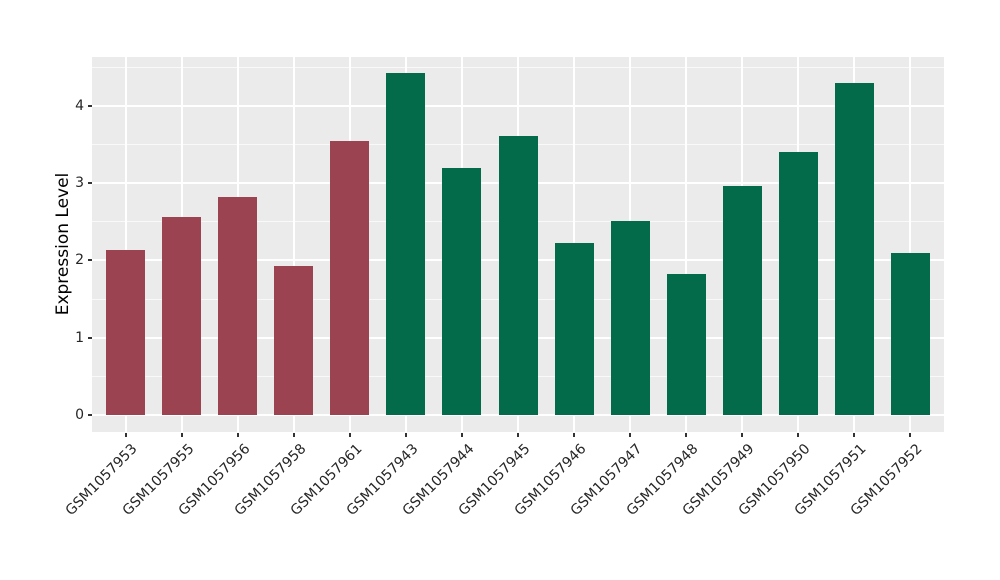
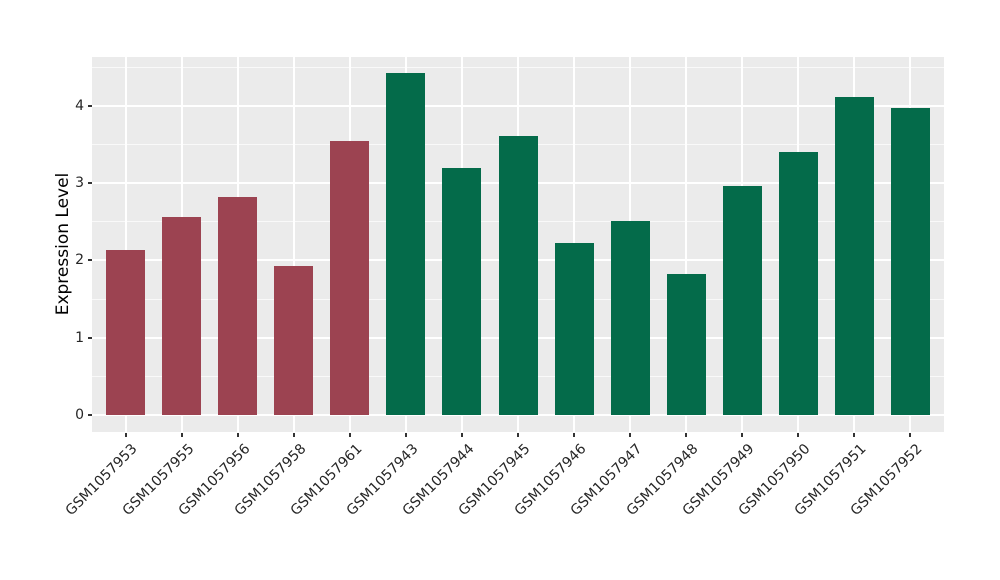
GSM1057951: 4.3 -> 4.1
GSM1057952: 2.1 -> 4.0
